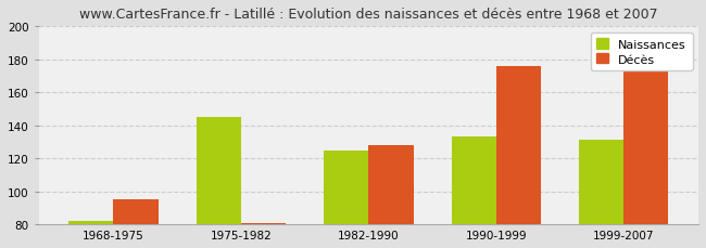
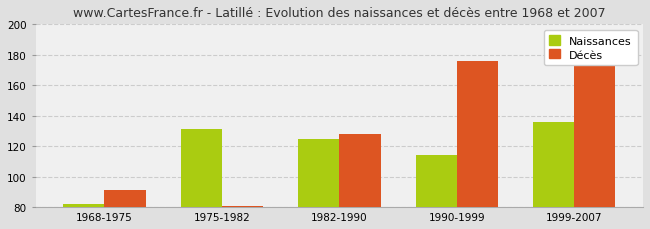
Décès/1968-1975: 95 -> 91
Naissances/1975-1982: 145 -> 131
Naissances/1990-1999: 133 -> 114
Naissances/1999-2007: 131 -> 136
